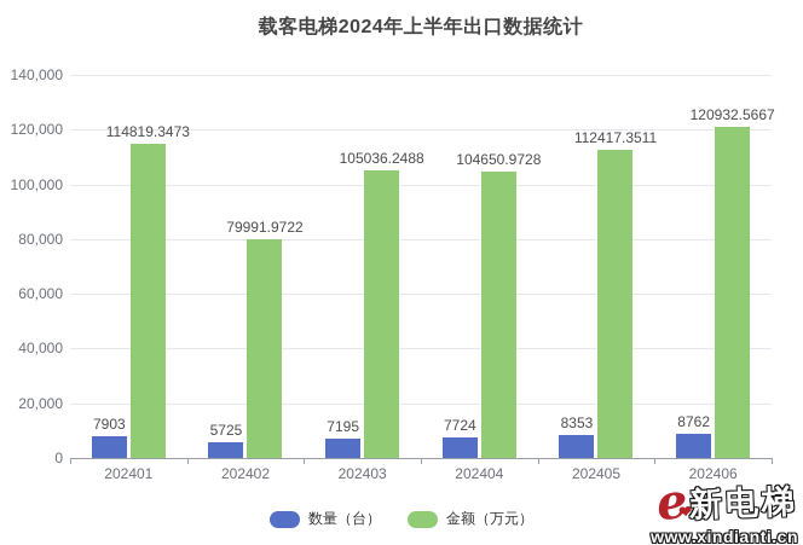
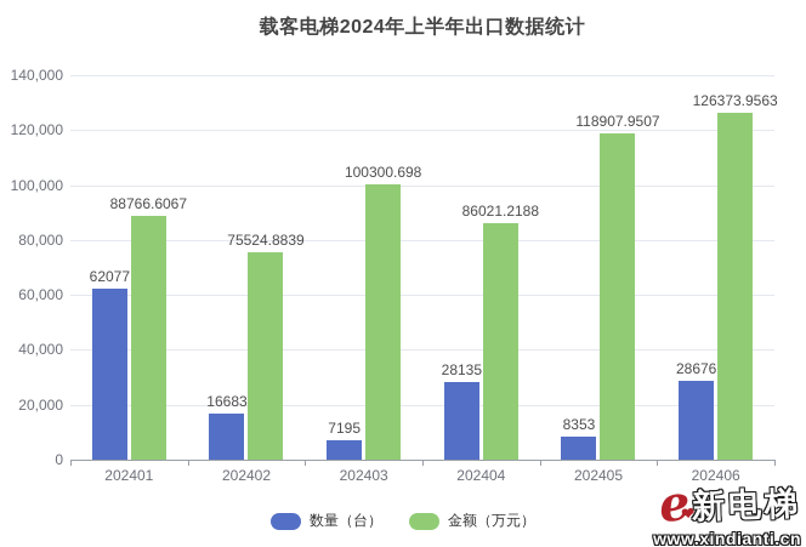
数量（台）/202401: 7903 -> 62077
金额（万元）/202401: 114819.3473 -> 88766.6067
数量（台）/202402: 5725 -> 16683
金额（万元）/202402: 79991.9722 -> 75524.8839
金额（万元）/202403: 105036.2488 -> 100300.698
数量（台）/202404: 7724 -> 28135
金额（万元）/202404: 104650.9728 -> 86021.2188
金额（万元）/202405: 112417.3511 -> 118907.9507
数量（台）/202406: 8762 -> 28676
金额（万元）/202406: 120932.5667 -> 126373.9563
